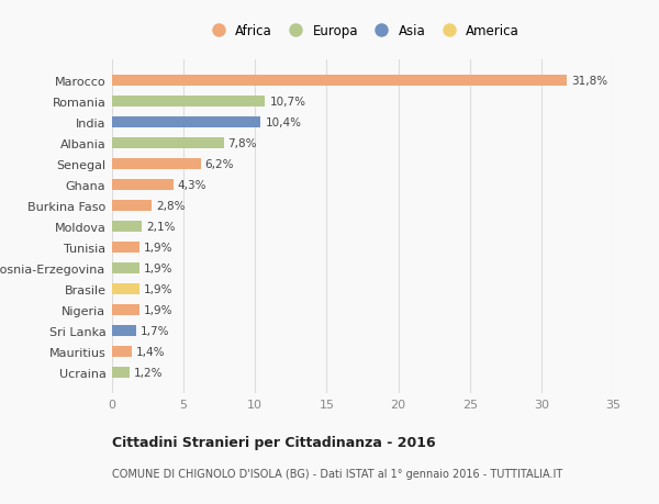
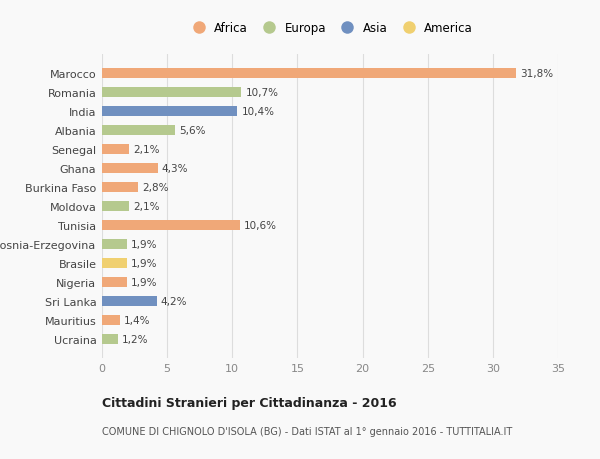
Albania: 7,8% -> 5,6%
Senegal: 6,2% -> 2,1%
Tunisia: 1,9% -> 10,6%
Sri Lanka: 1,7% -> 4,2%
